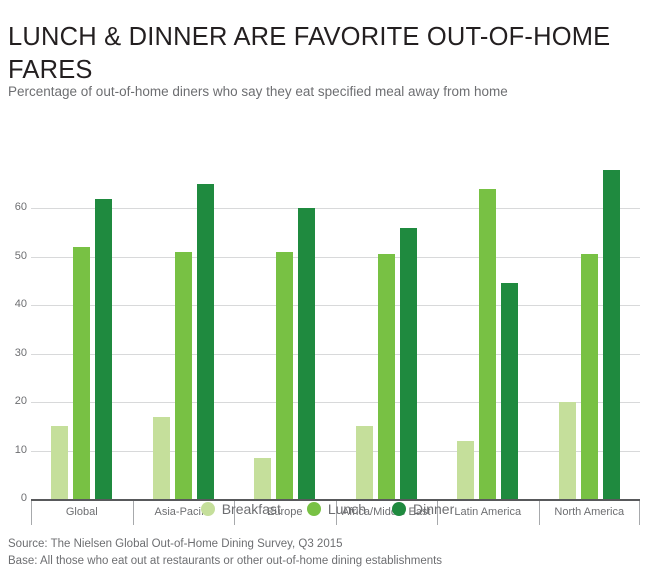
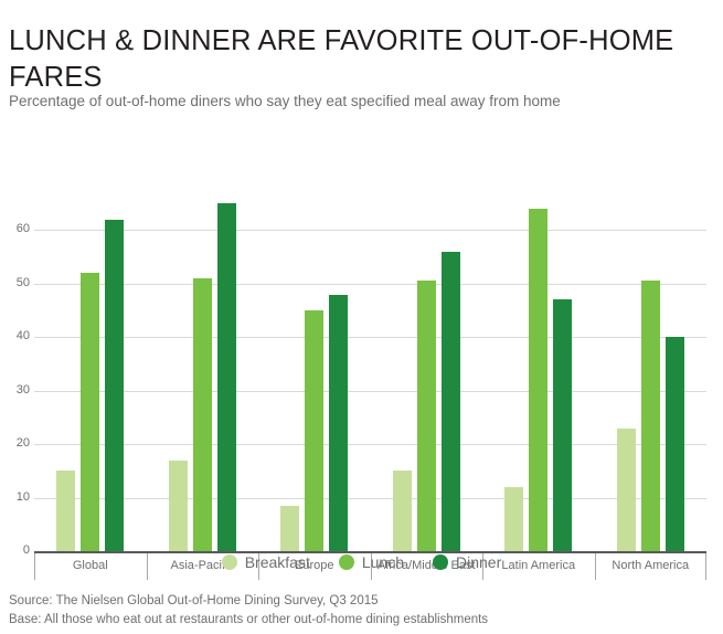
Lunch/Europe: 51 -> 45
Dinner/Europe: 60 -> 48
Dinner/Latin America: 44 -> 47
Breakfast/North America: 20 -> 23
Dinner/North America: 68 -> 40
